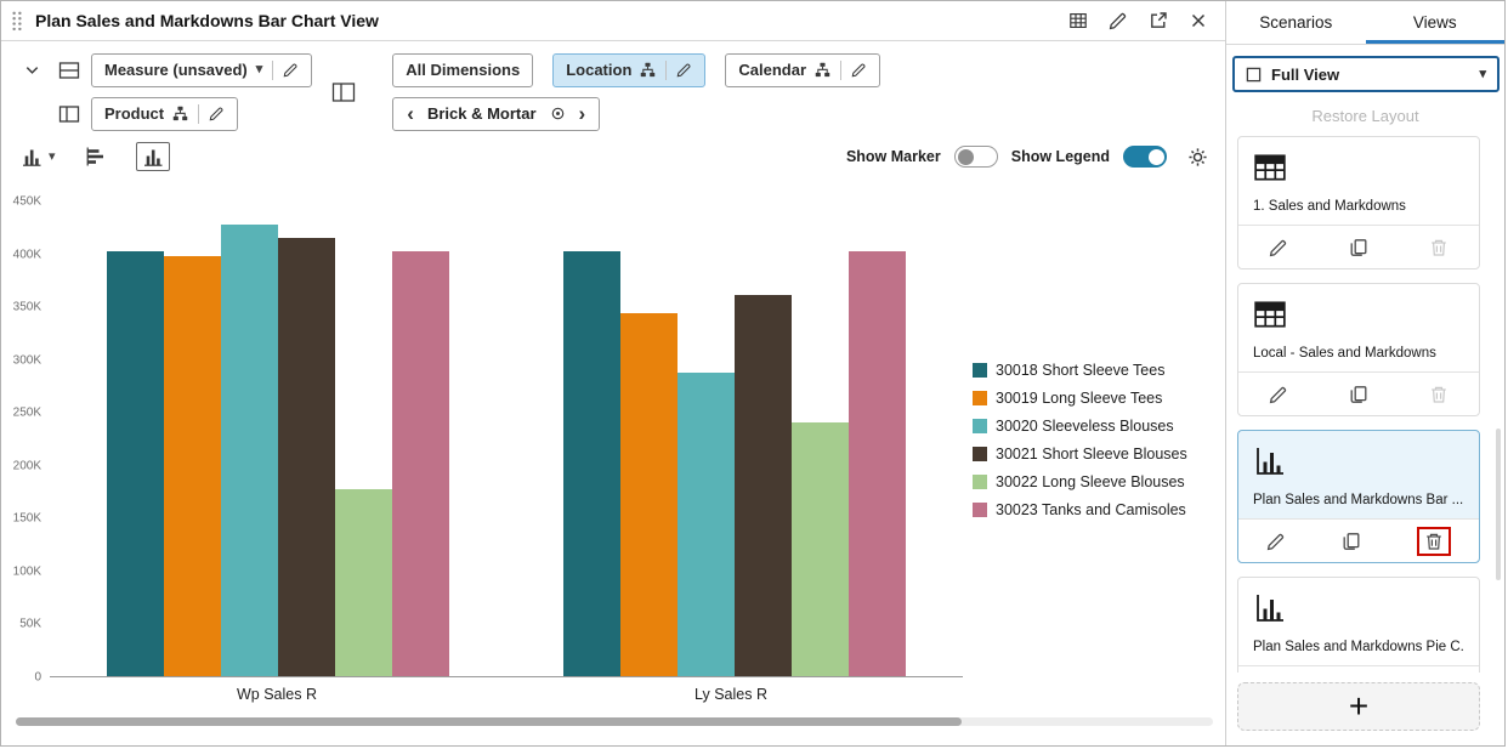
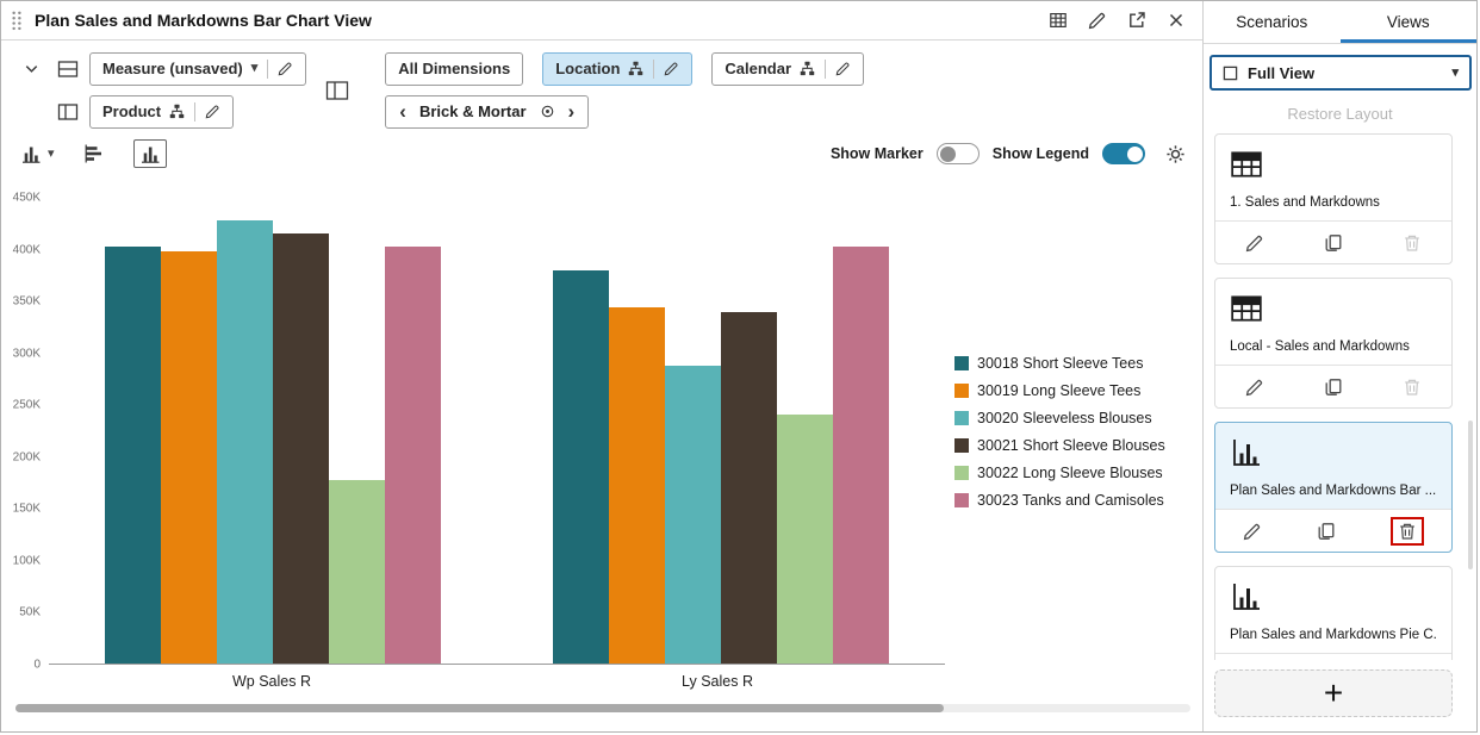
30018 Short Sleeve Tees/Ly Sales R: 400K -> 380K
30021 Short Sleeve Blouses/Ly Sales R: 360K -> 340K
